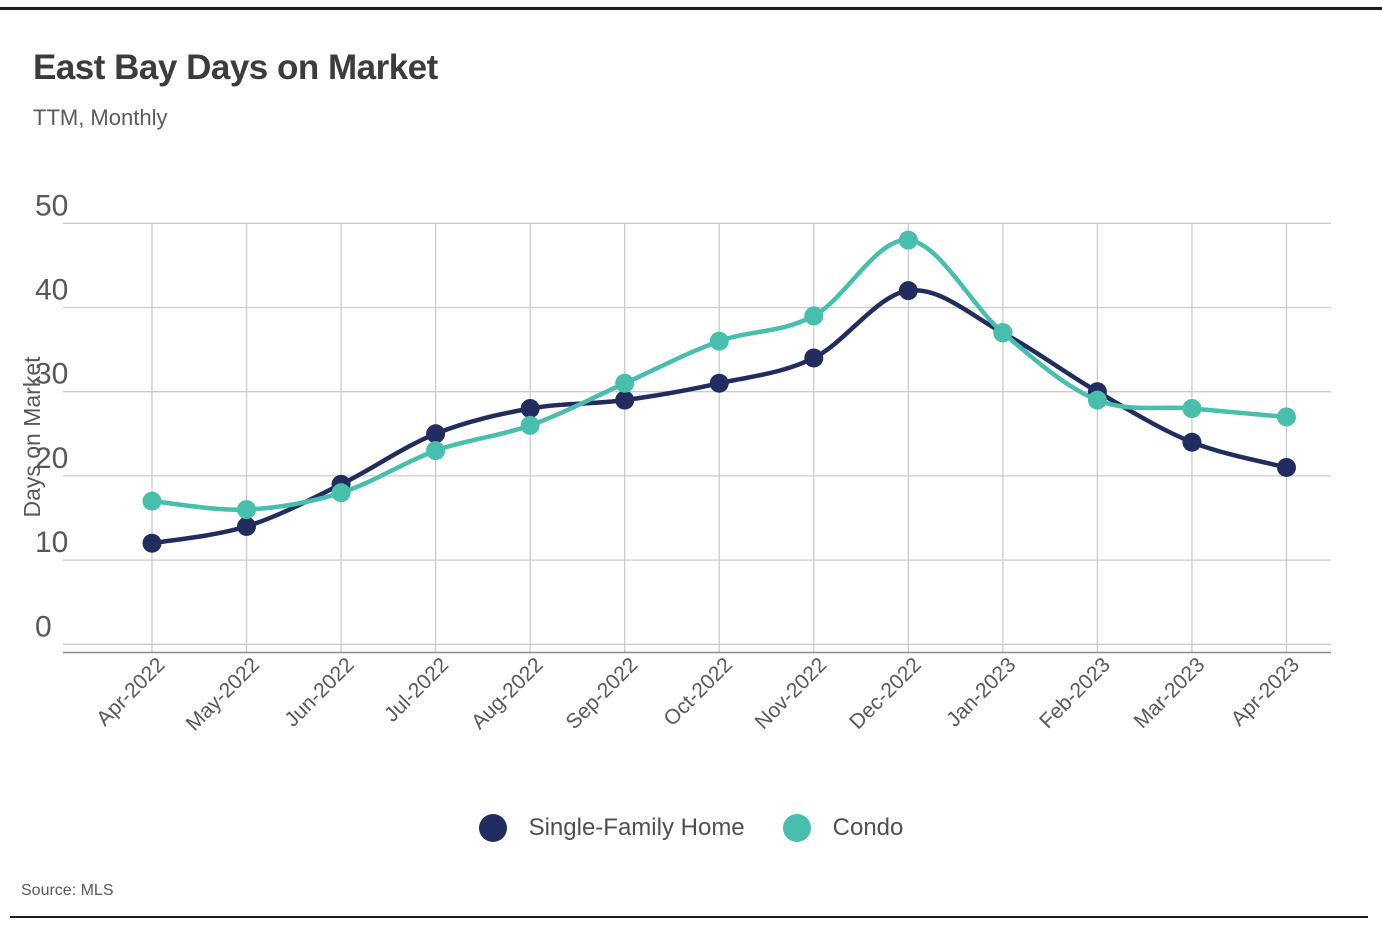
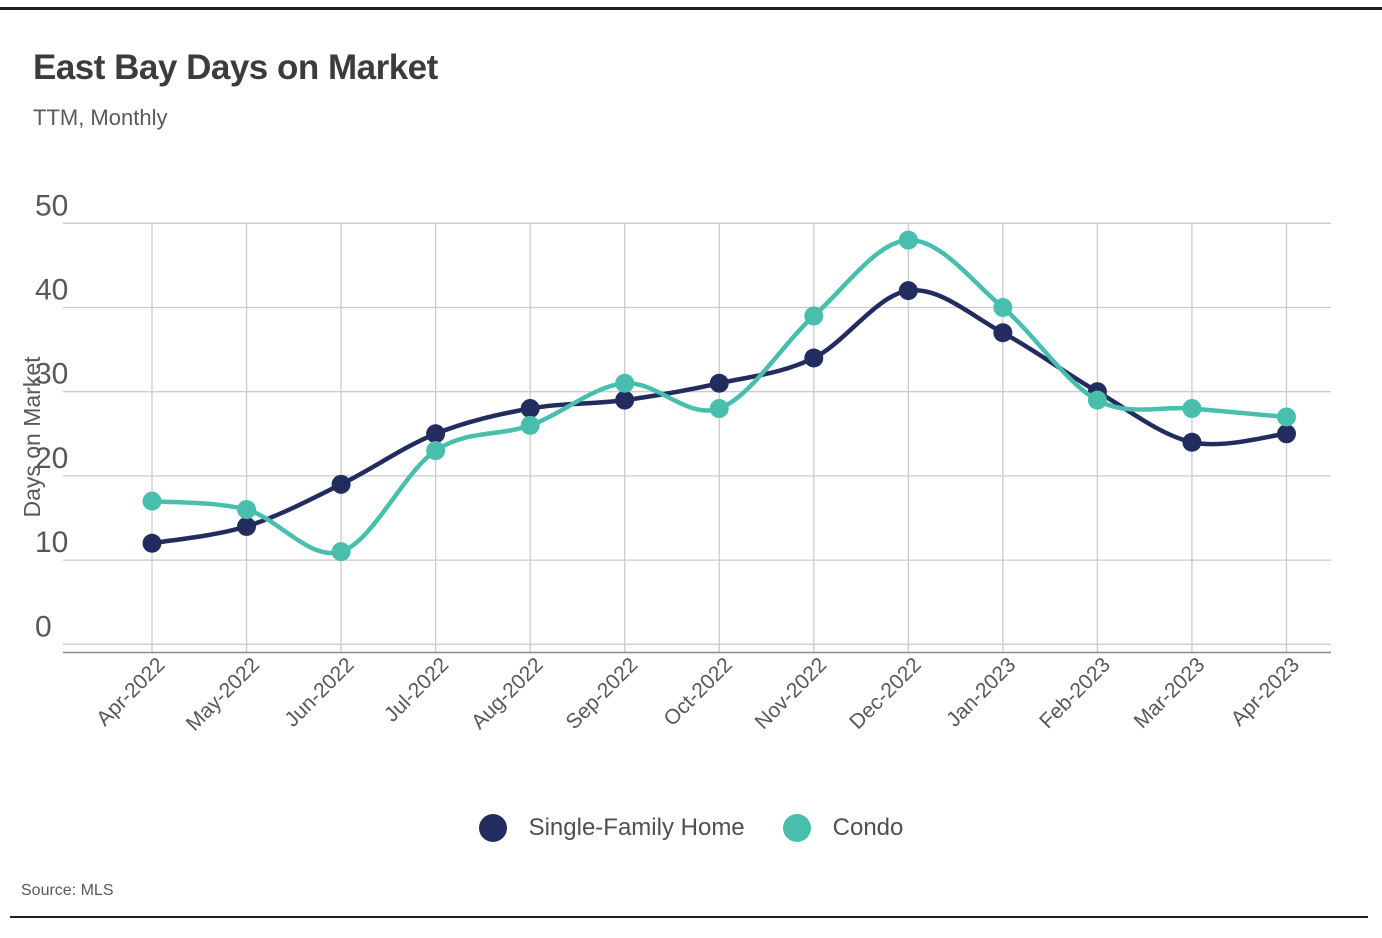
Condo/Jun-2022: 18 -> 11
Condo/Oct-2022: 36 -> 28
Condo/Jan-2023: 37 -> 40
Single-Family Home/Apr-2023: 21 -> 25
